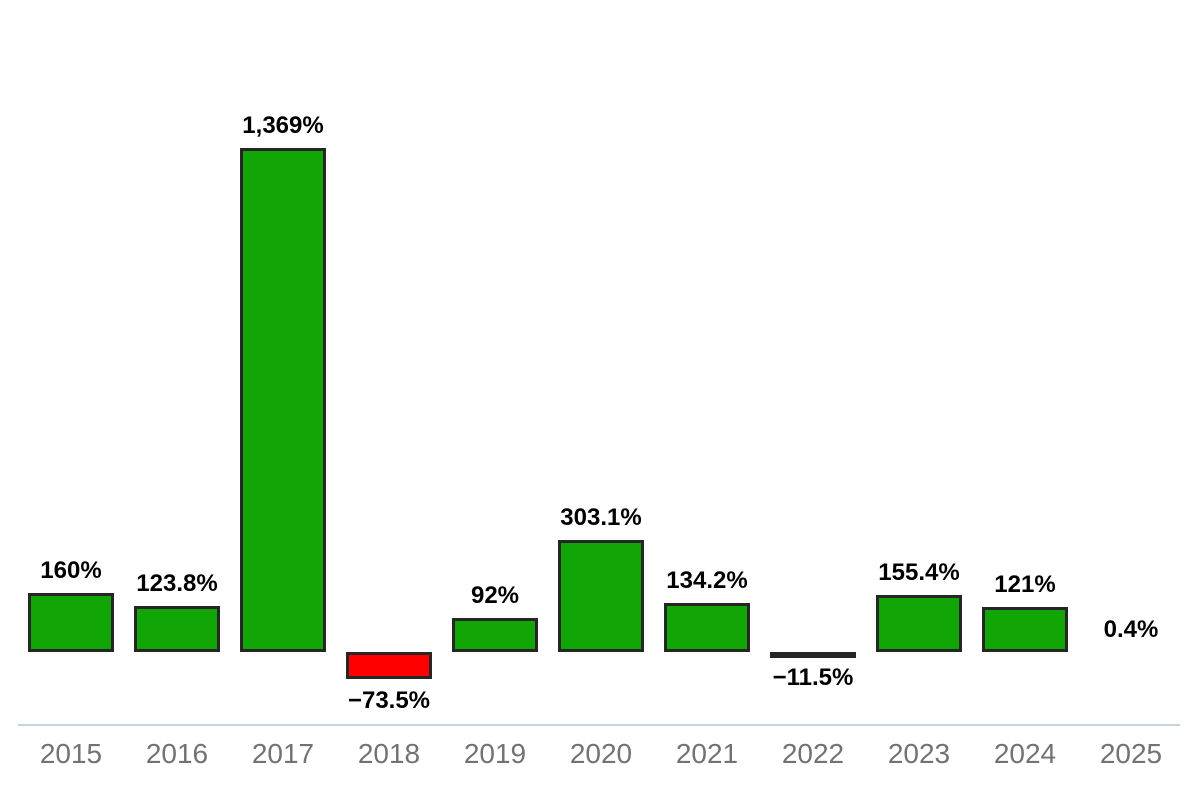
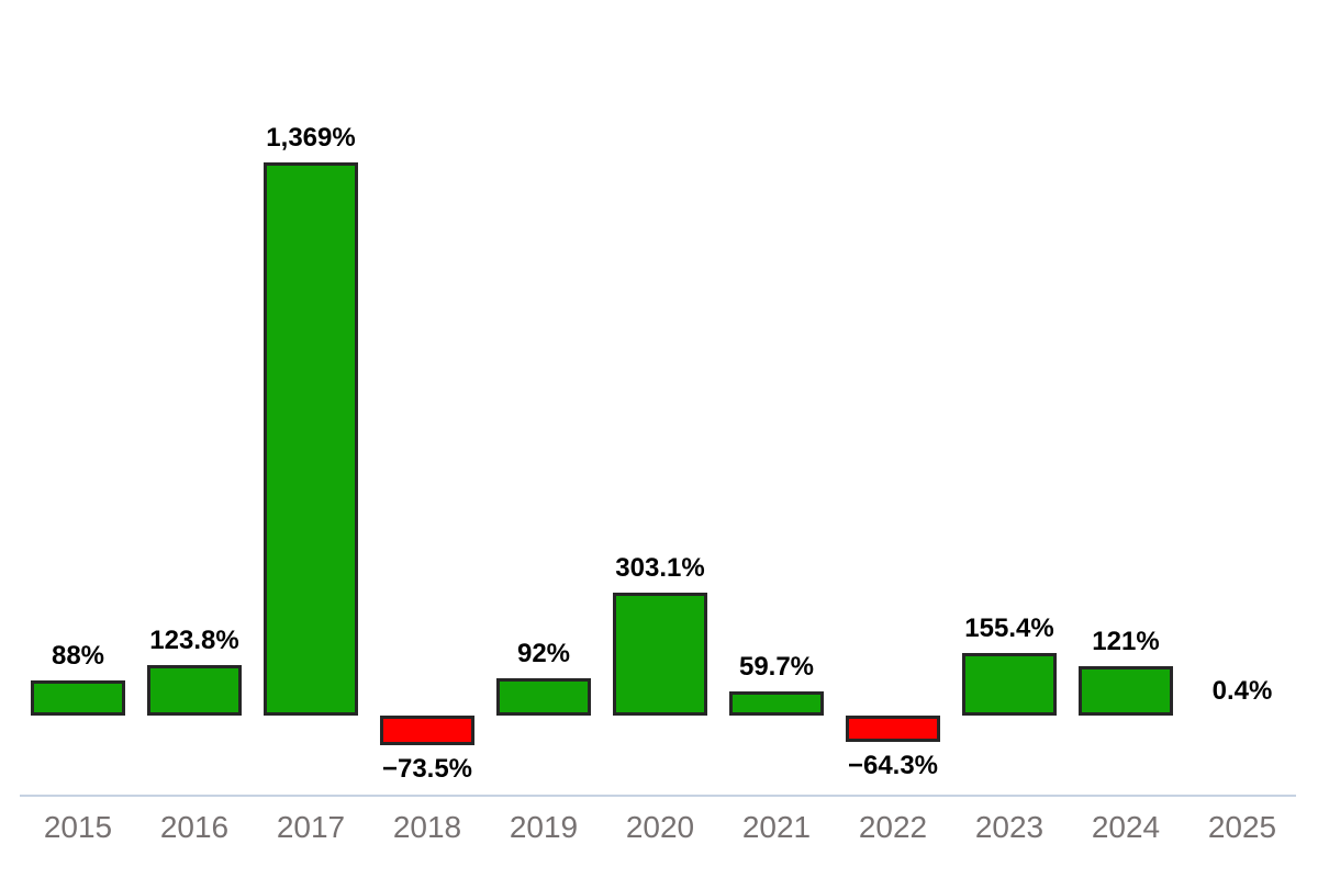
2015: 160% -> 88%
2021: 134.2% -> 59.7%
2022: −11.5% -> −64.3%
